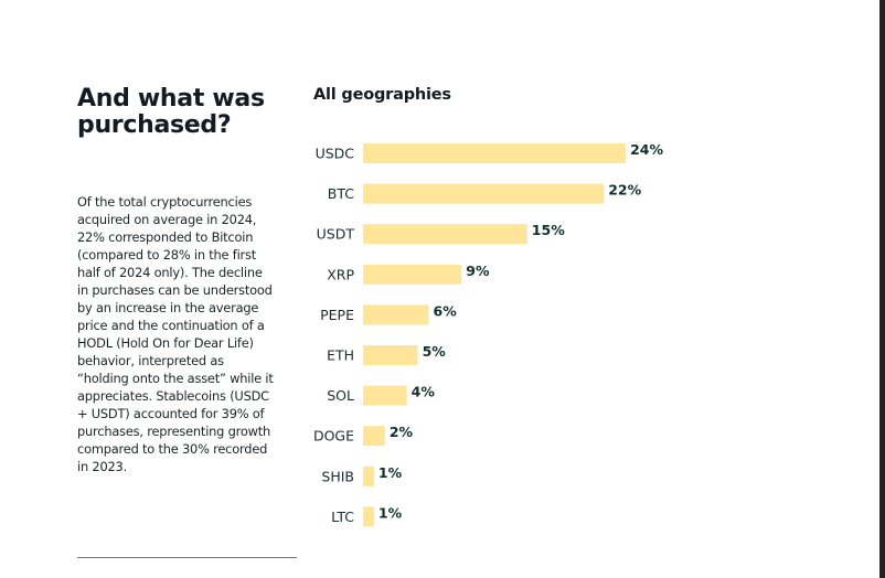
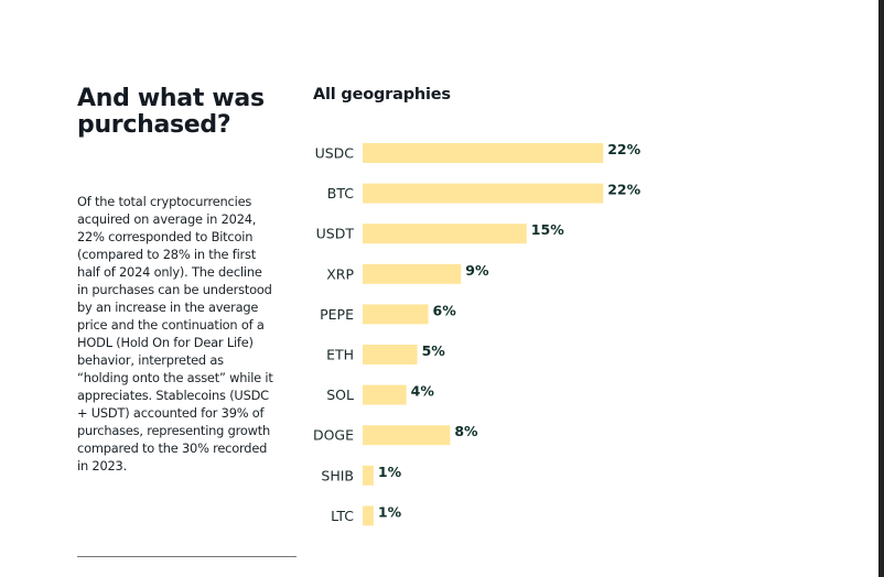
USDC: 24% -> 22%
DOGE: 2% -> 8%
